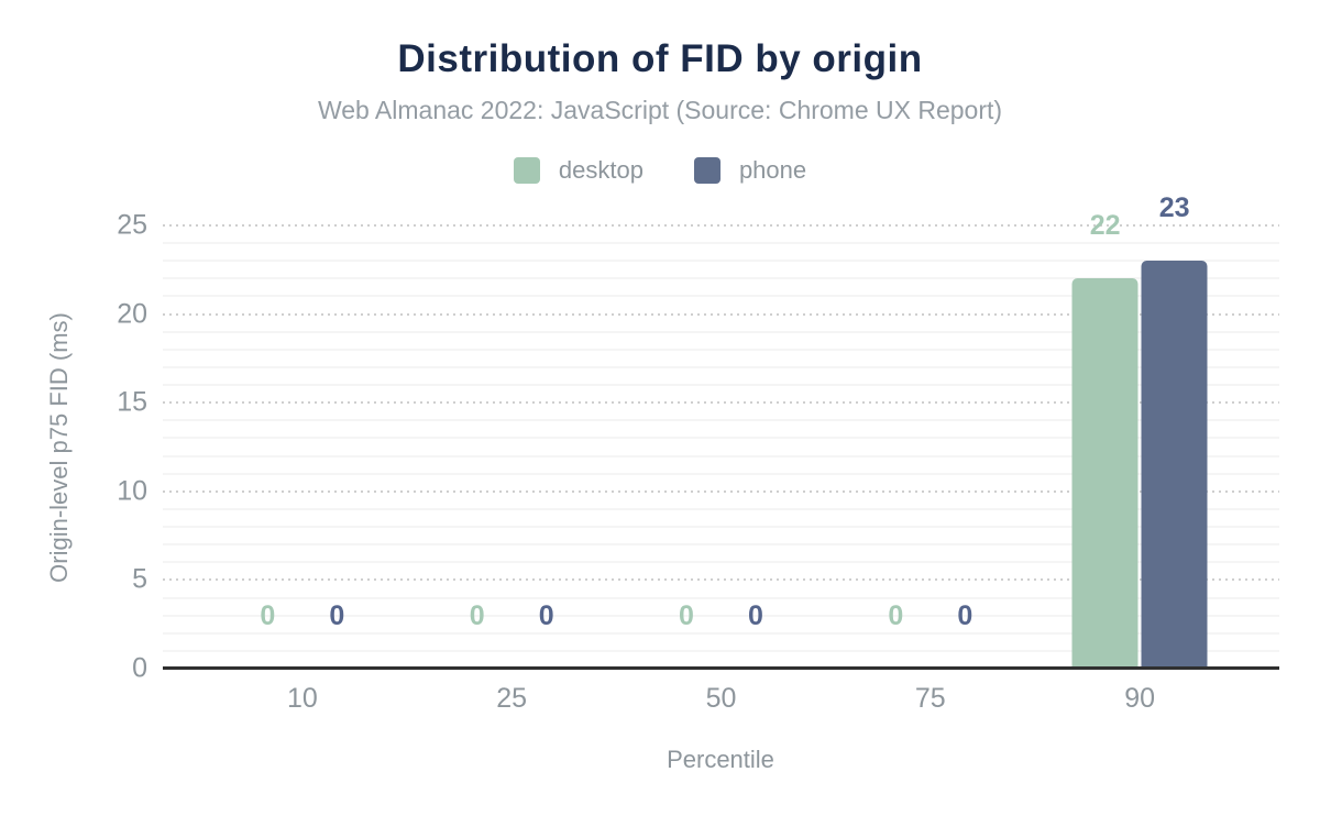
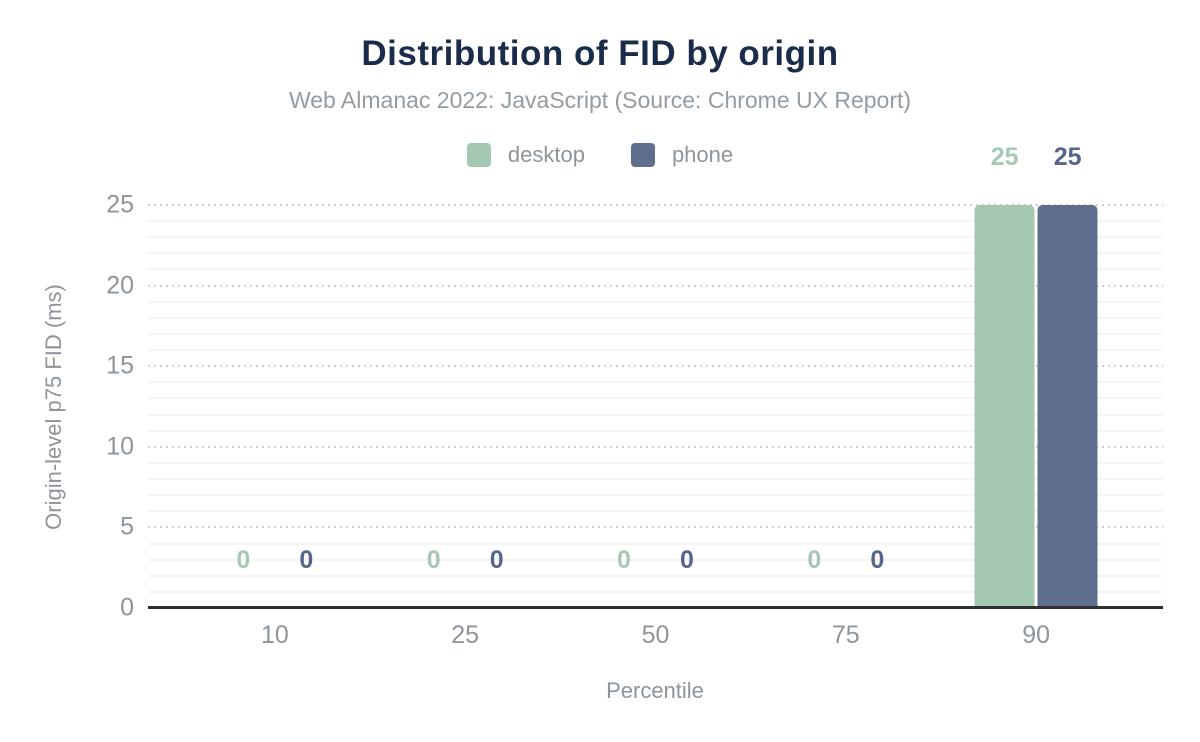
desktop/90: 22 -> 25
phone/90: 23 -> 25
